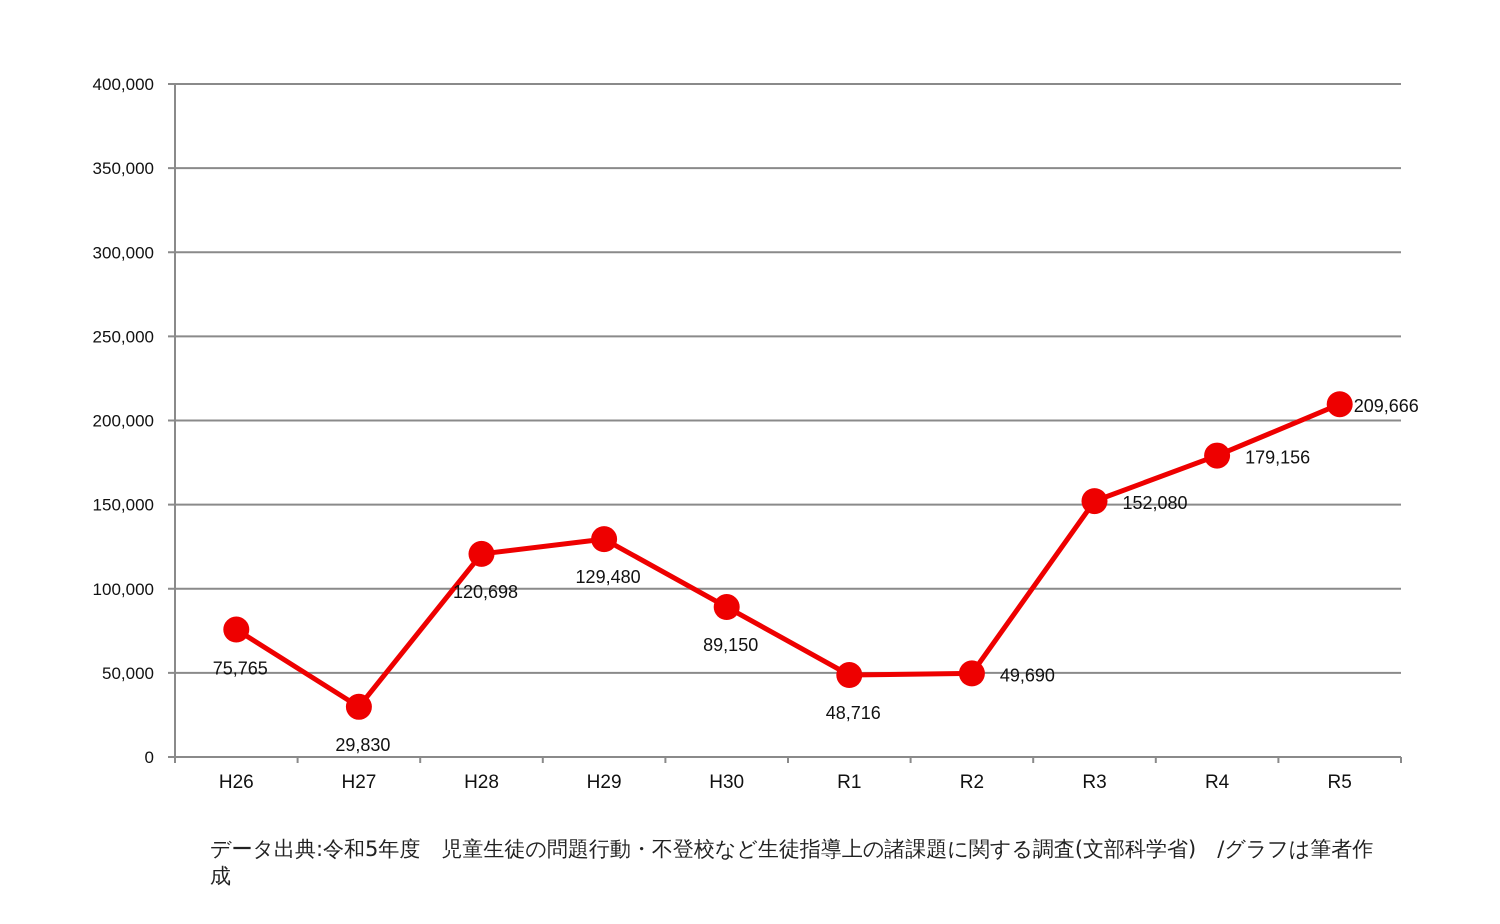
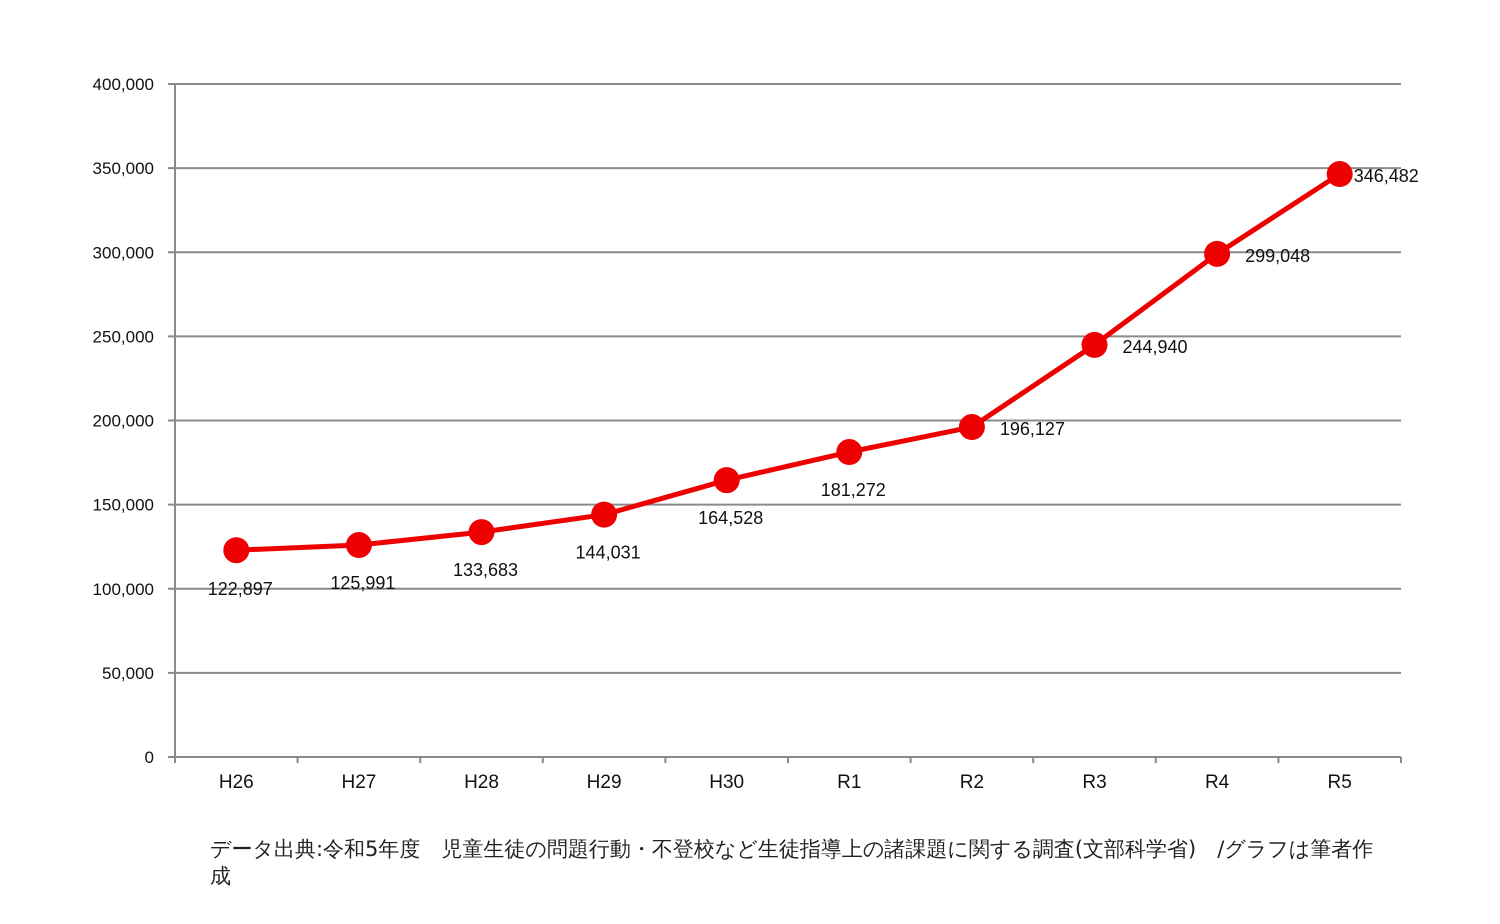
H26: 75,765 -> 122,897
H27: 29,830 -> 125,991
H28: 120,698 -> 133,683
H29: 129,480 -> 144,031
H30: 89,150 -> 164,528
R1: 48,716 -> 181,272
R2: 49,690 -> 196,127
R3: 152,080 -> 244,940
R4: 179,156 -> 299,048
R5: 209,666 -> 346,482
